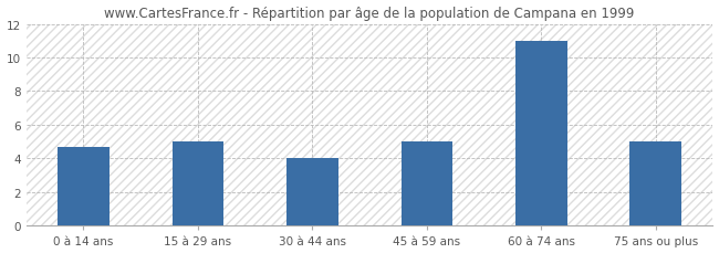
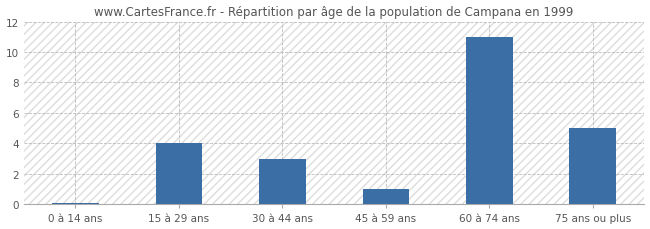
0 à 14 ans: 4.7 -> 0.1
15 à 29 ans: 5.0 -> 4.0
30 à 44 ans: 4.0 -> 3.0
45 à 59 ans: 5.0 -> 1.0
